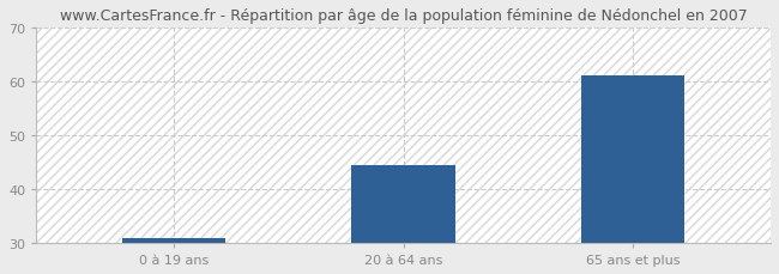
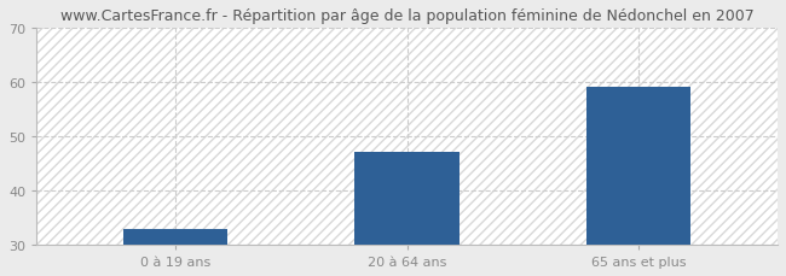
0 à 19 ans: 31.0 -> 33.0
20 à 64 ans: 44.5 -> 47.0
65 ans et plus: 61.0 -> 59.0
